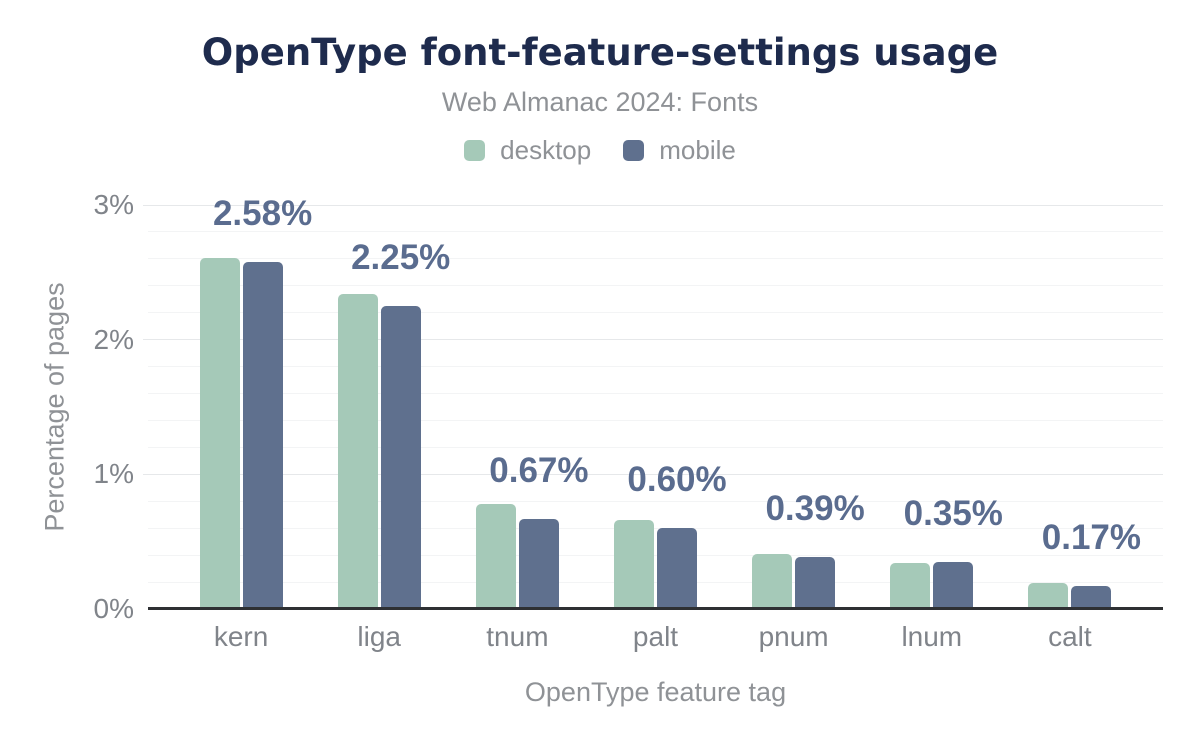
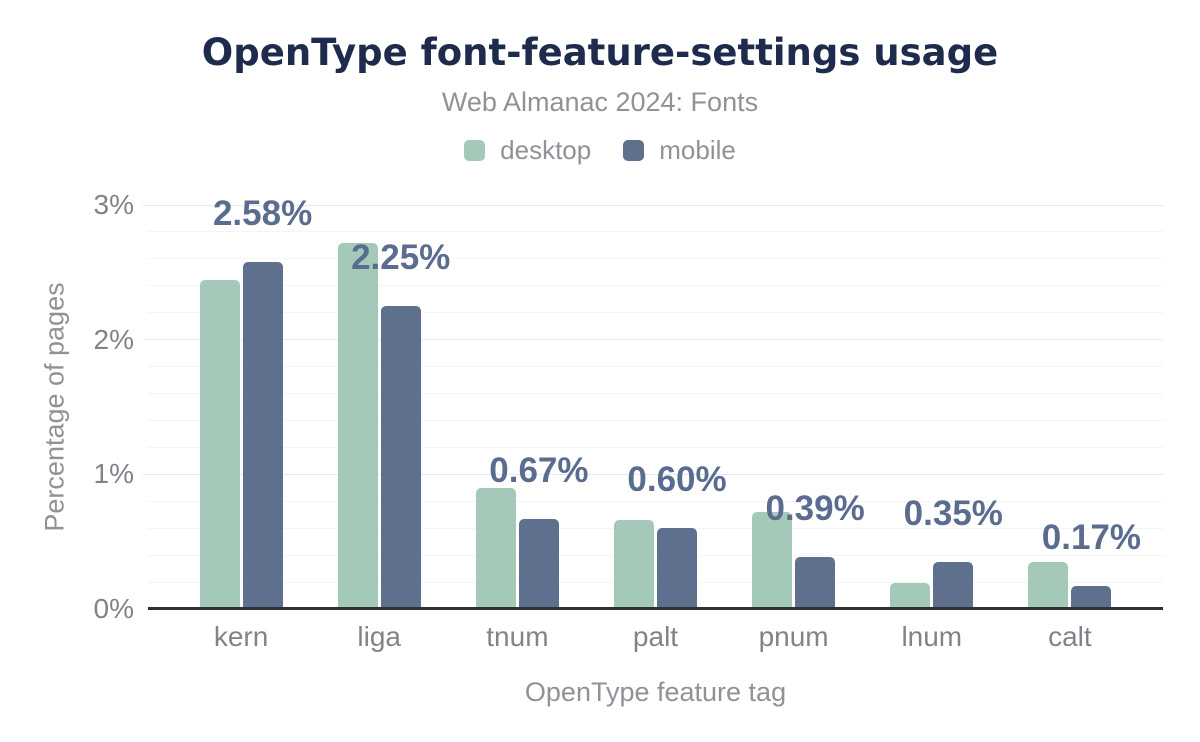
desktop/kern: 2.61% -> 2.44%
desktop/liga: 2.34% -> 2.72%
desktop/tnum: 0.78% -> 0.90%
desktop/pnum: 0.41% -> 0.72%
desktop/lnum: 0.34% -> 0.19%
desktop/calt: 0.19% -> 0.35%
